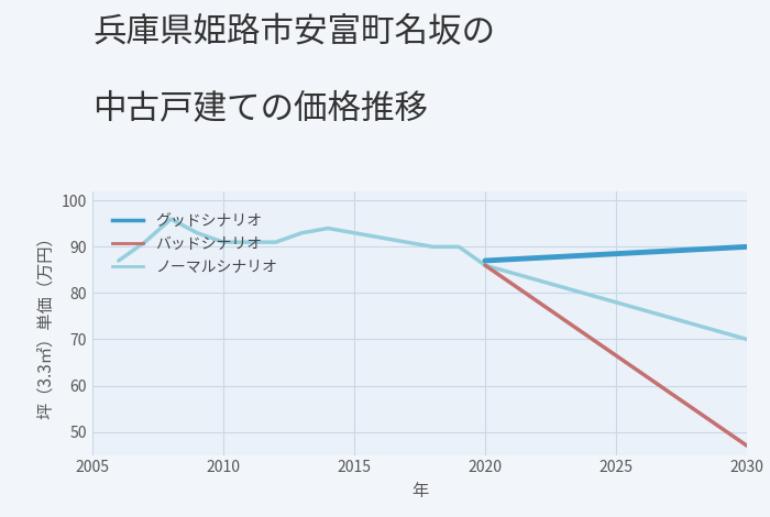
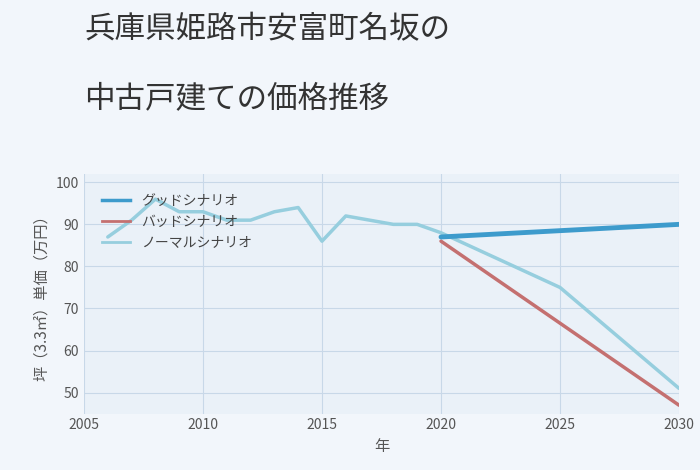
2010: 91 -> 93
2015: 93 -> 86
2020: 86 -> 88
2025: 78 -> 75
2030: 70 -> 51
